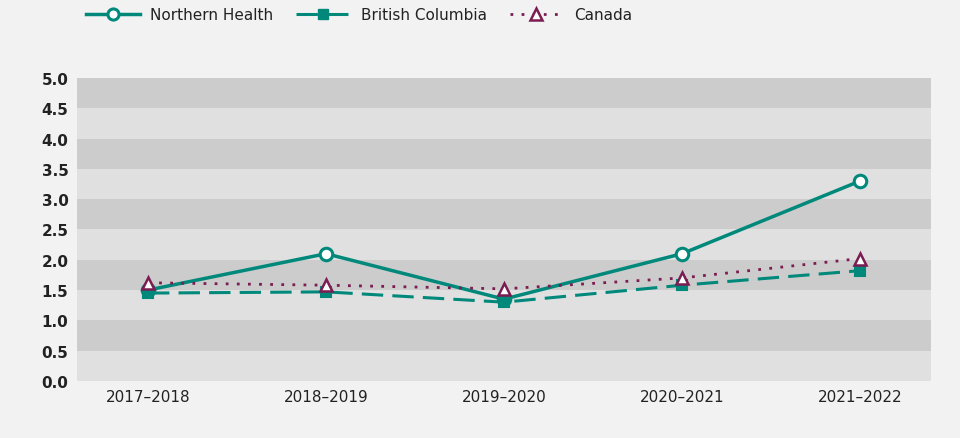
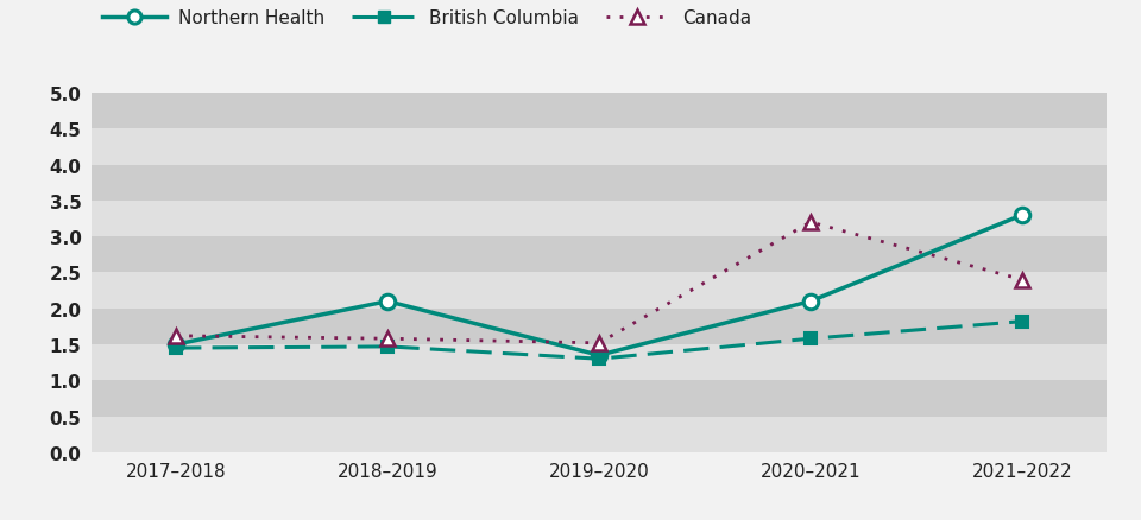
Canada/2020–2021: 1.70 -> 3.20
Canada/2021–2022: 2.02 -> 2.40
